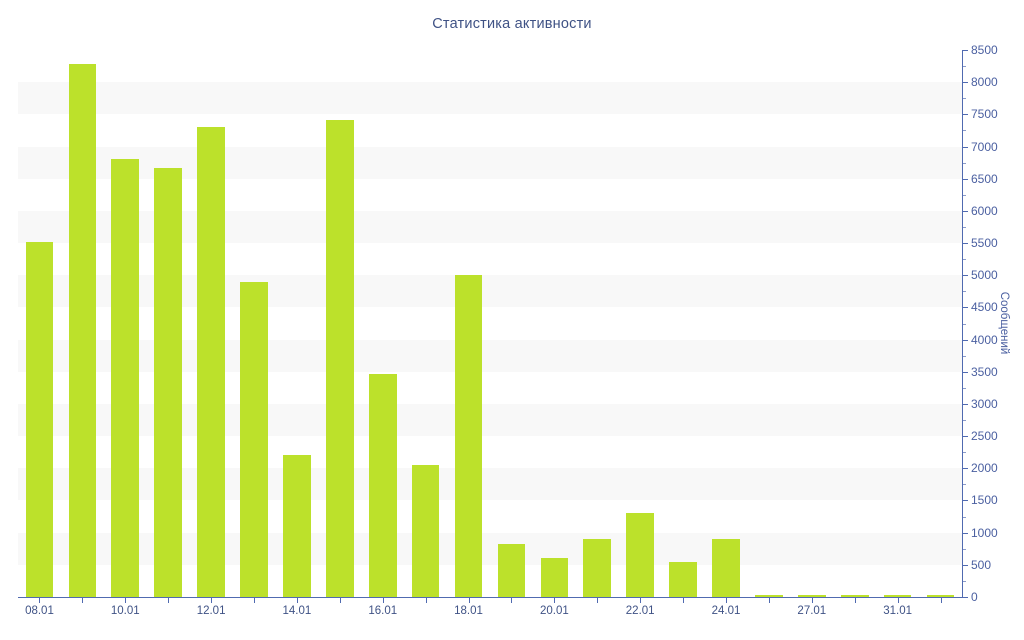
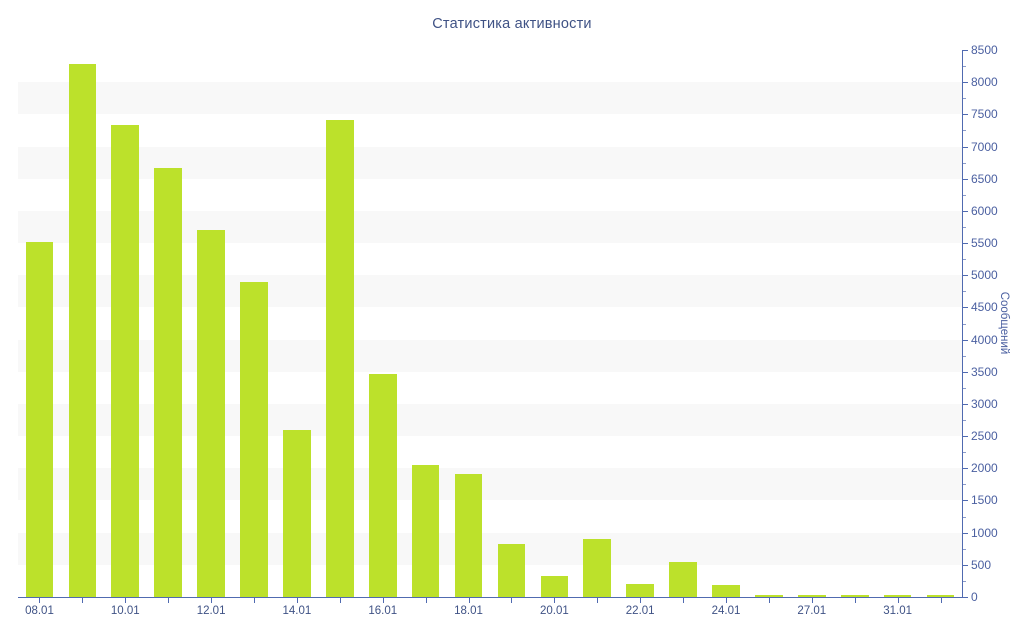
10.01: 6800 -> 7300
12.01: 7300 -> 5700
14.01: 2200 -> 2600
18.01: 5000 -> 1900
20.01: 600 -> 300
22.01: 1300 -> 200
24.01: 900 -> 200
